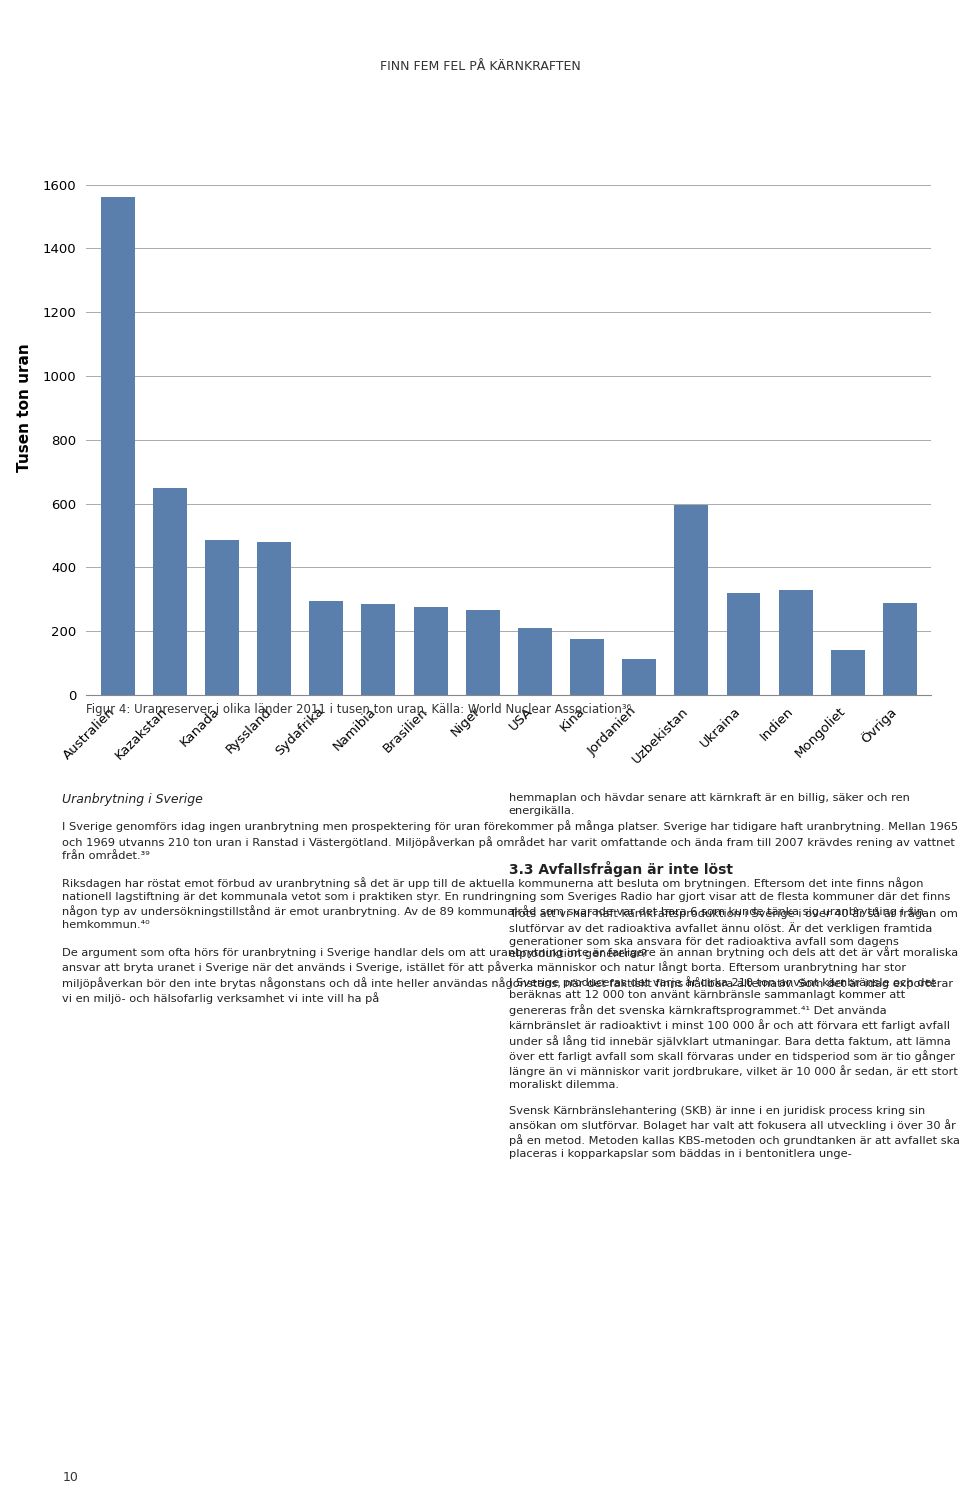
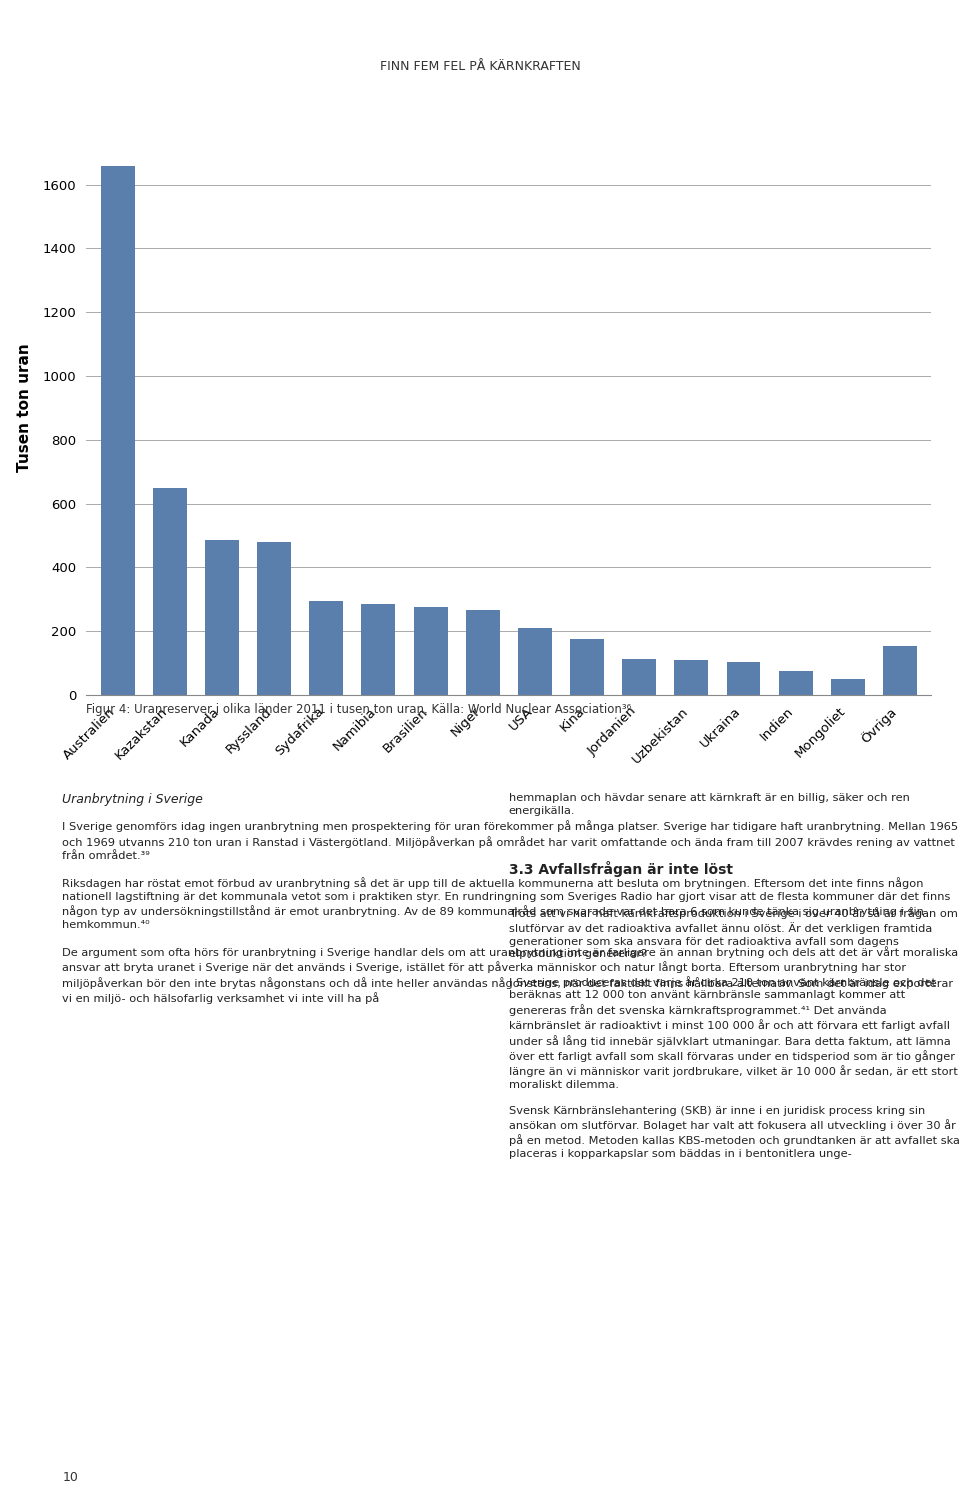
Australien: 1560 -> 1660
Uzbekistan: 595 -> 110
Ukraina: 320 -> 105
Indien: 330 -> 75
Mongoliet: 140 -> 49
Övriga: 290 -> 155
